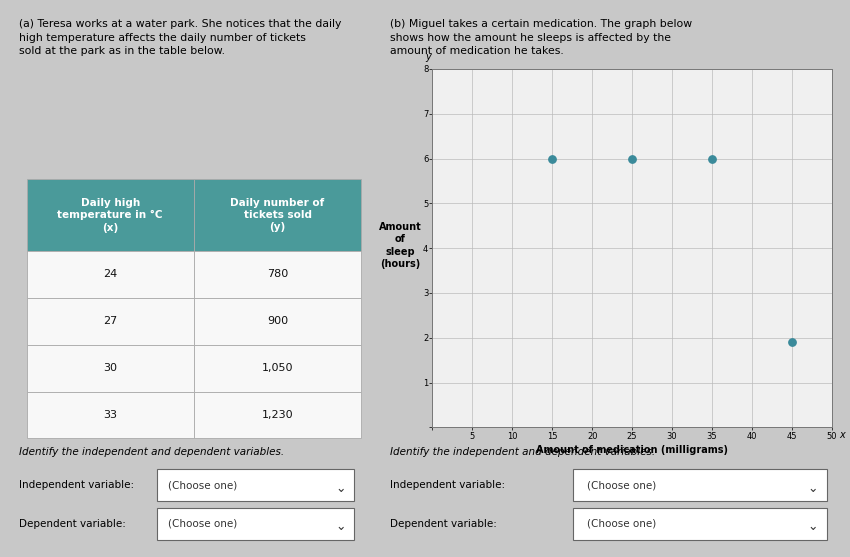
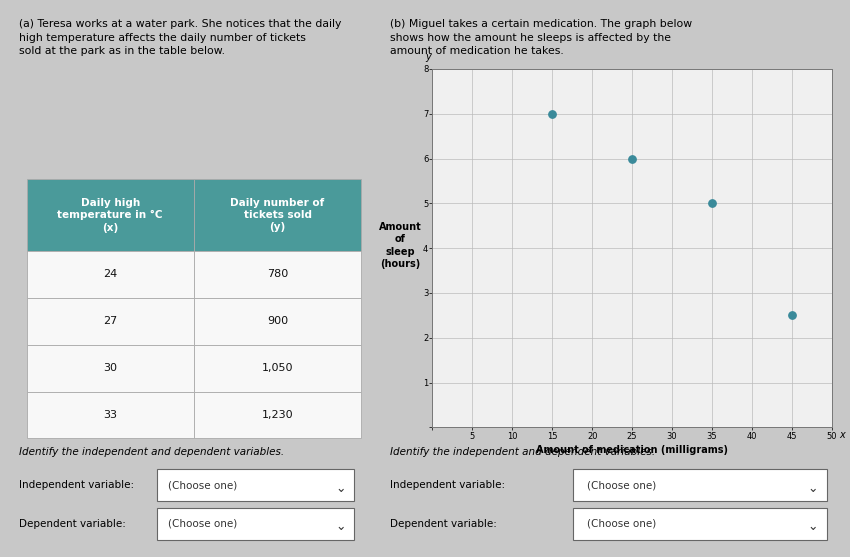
15: 6.0 -> 7.0
35: 6.0 -> 5.0
45: 1.9 -> 2.5
